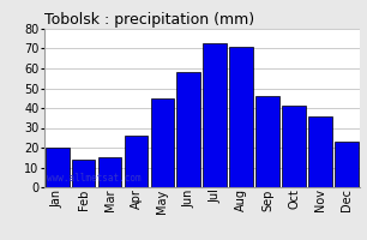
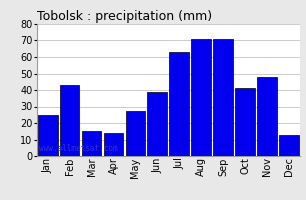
Jan: 20 -> 25
Feb: 14 -> 43
Apr: 26 -> 14
May: 45 -> 27
Jun: 58 -> 39
Jul: 73 -> 63
Sep: 46 -> 71
Nov: 36 -> 48
Dec: 23 -> 13
